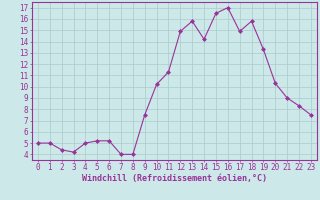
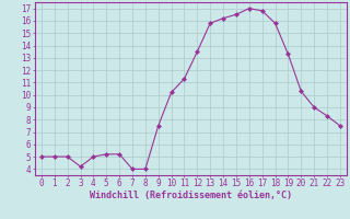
2: 4.4 -> 5.0
12: 14.9 -> 13.5
14: 14.2 -> 16.2
17: 14.9 -> 16.8
